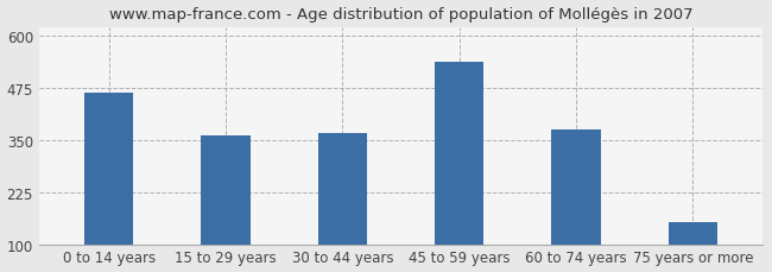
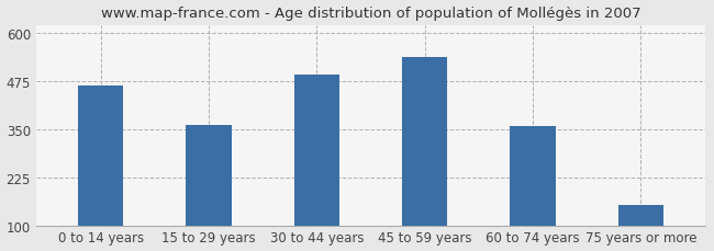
30 to 44 years: 365 -> 493
60 to 74 years: 375 -> 358
